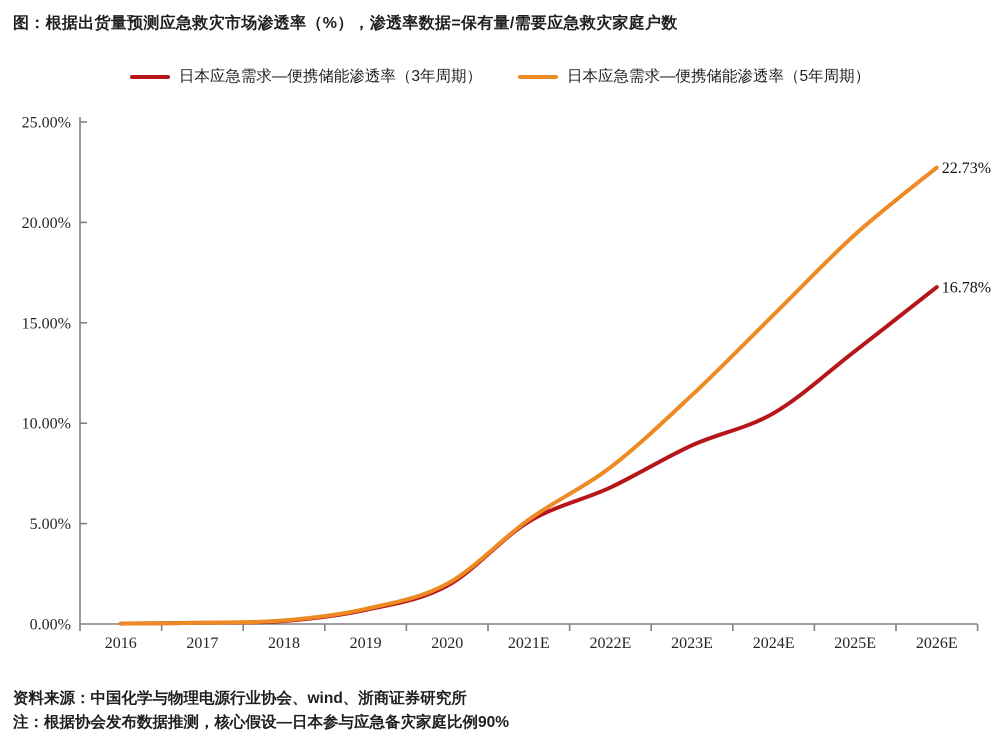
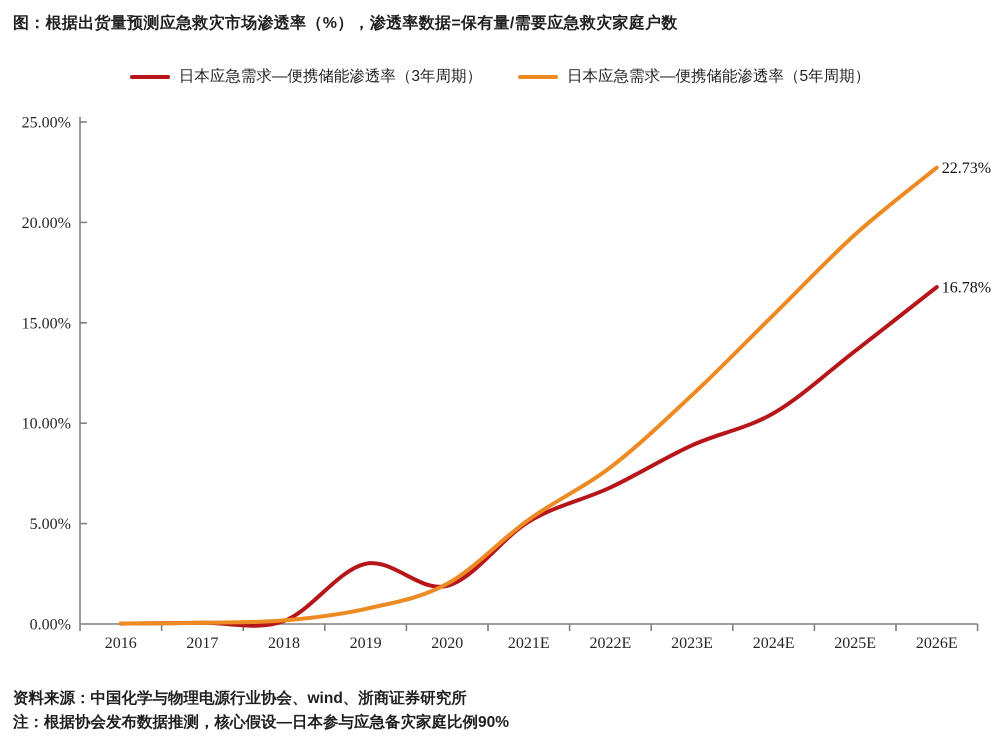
日本应急需求—便携储能渗透率（3年周期）/2019: 0.7% -> 3.0%
